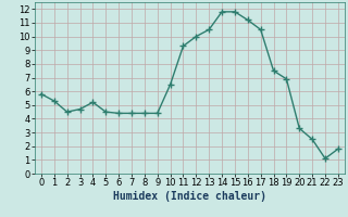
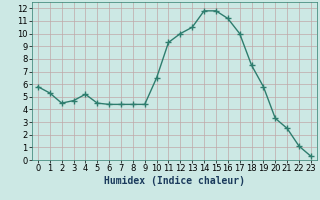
17: 10.5 -> 10.0
19: 6.9 -> 5.8
23: 1.8 -> 0.3
